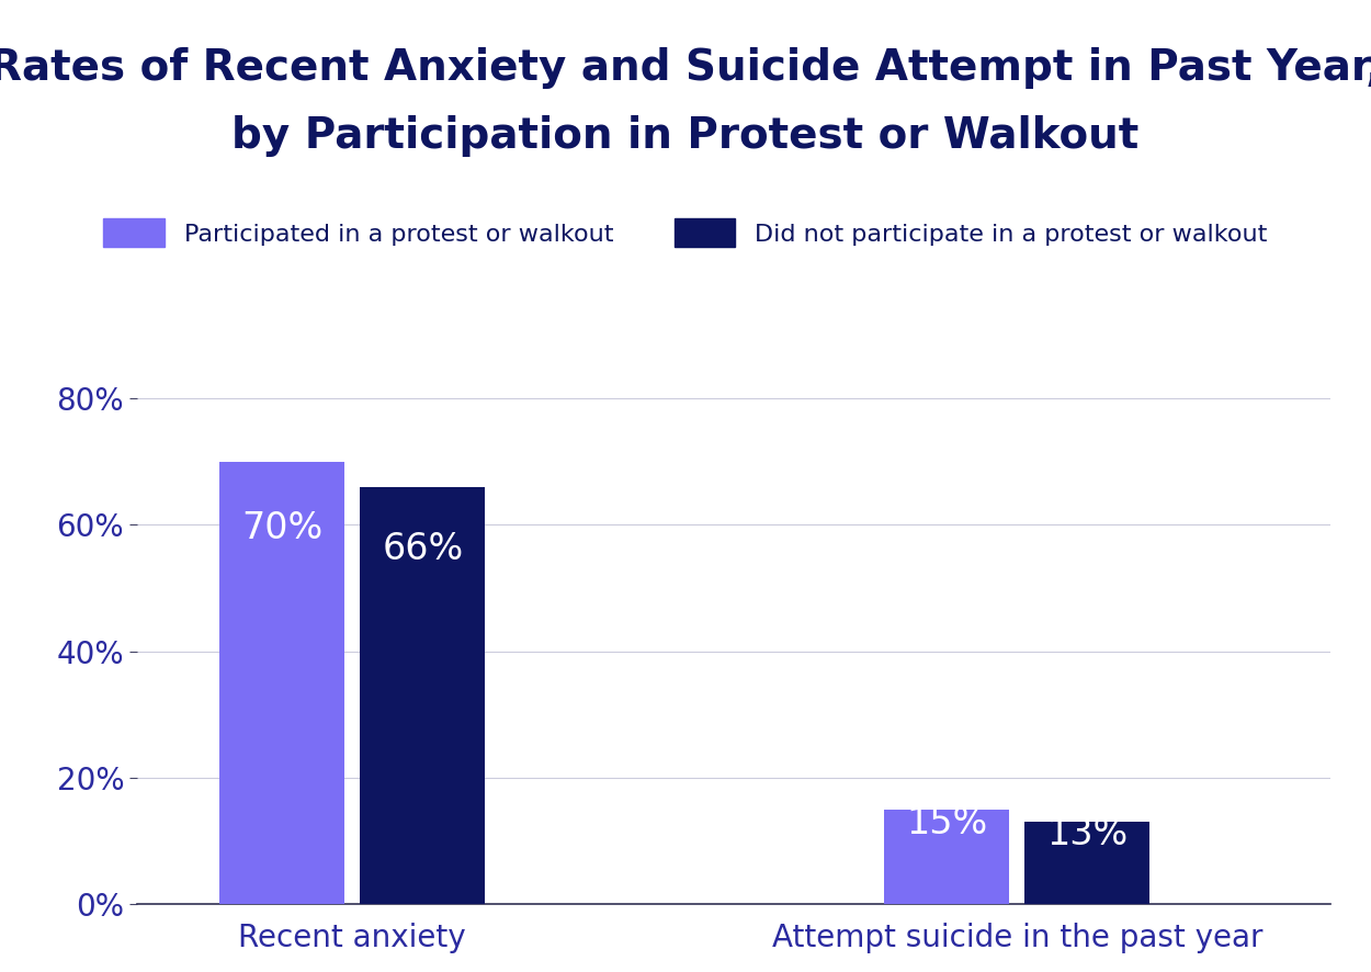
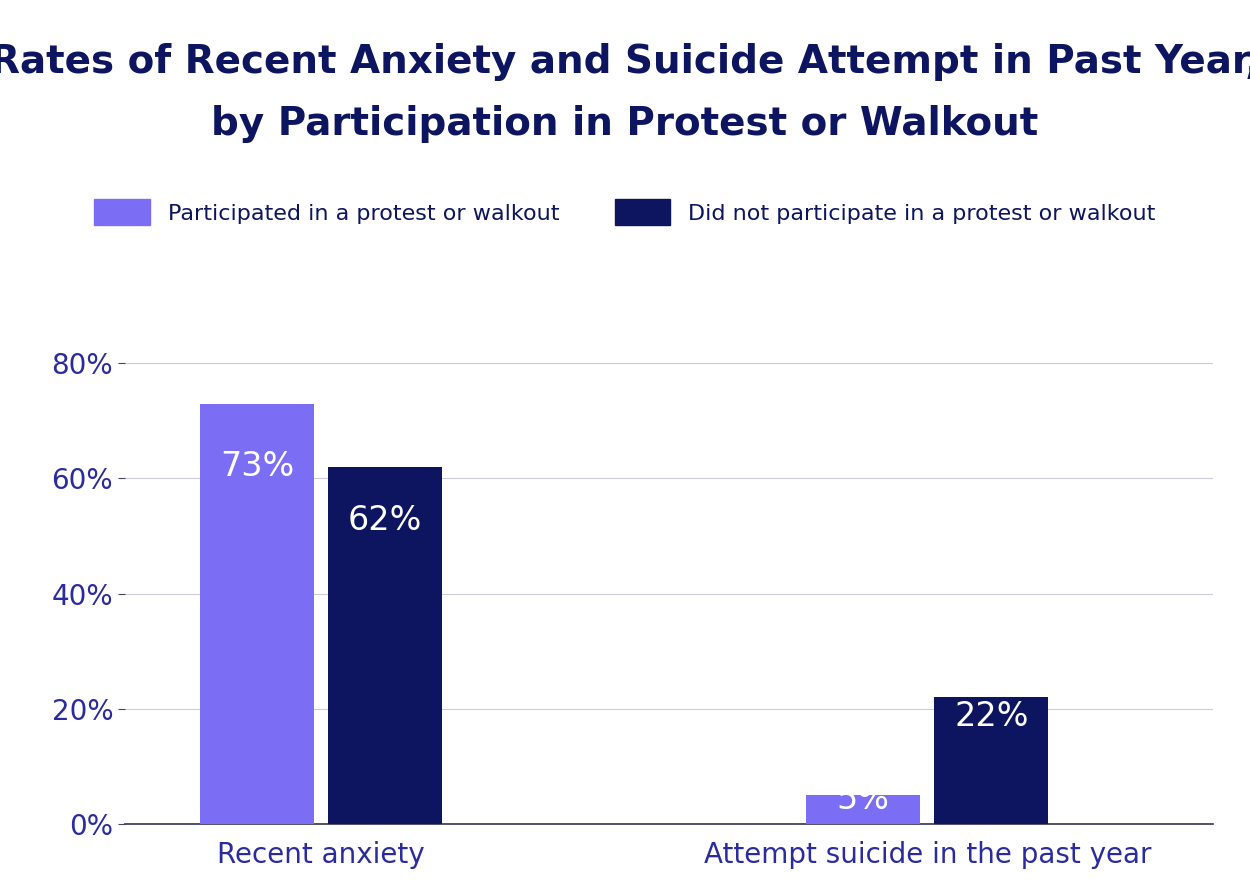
Participated in a protest or walkout/Recent anxiety: 70% -> 73%
Did not participate in a protest or walkout/Recent anxiety: 66% -> 62%
Participated in a protest or walkout/Attempt suicide in the past year: 15% -> 5%
Did not participate in a protest or walkout/Attempt suicide in the past year: 13% -> 22%
